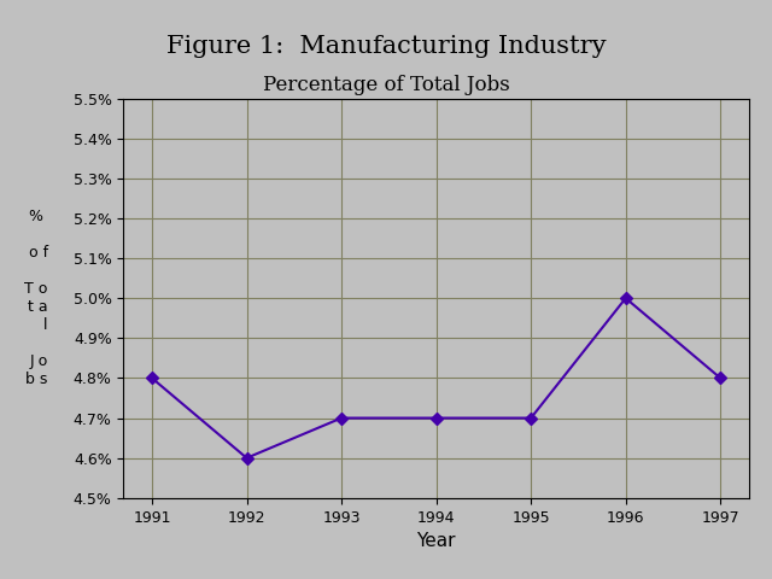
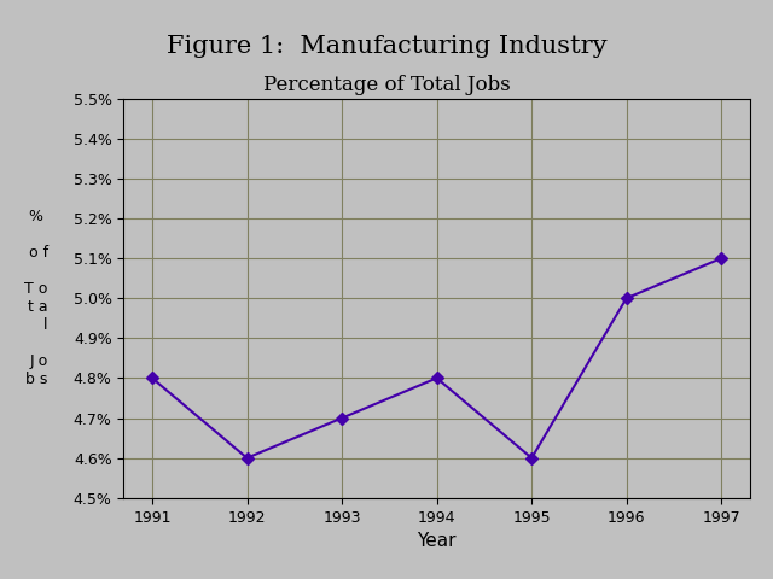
1994: 4.7% -> 4.8%
1995: 4.7% -> 4.6%
1997: 4.8% -> 5.1%
